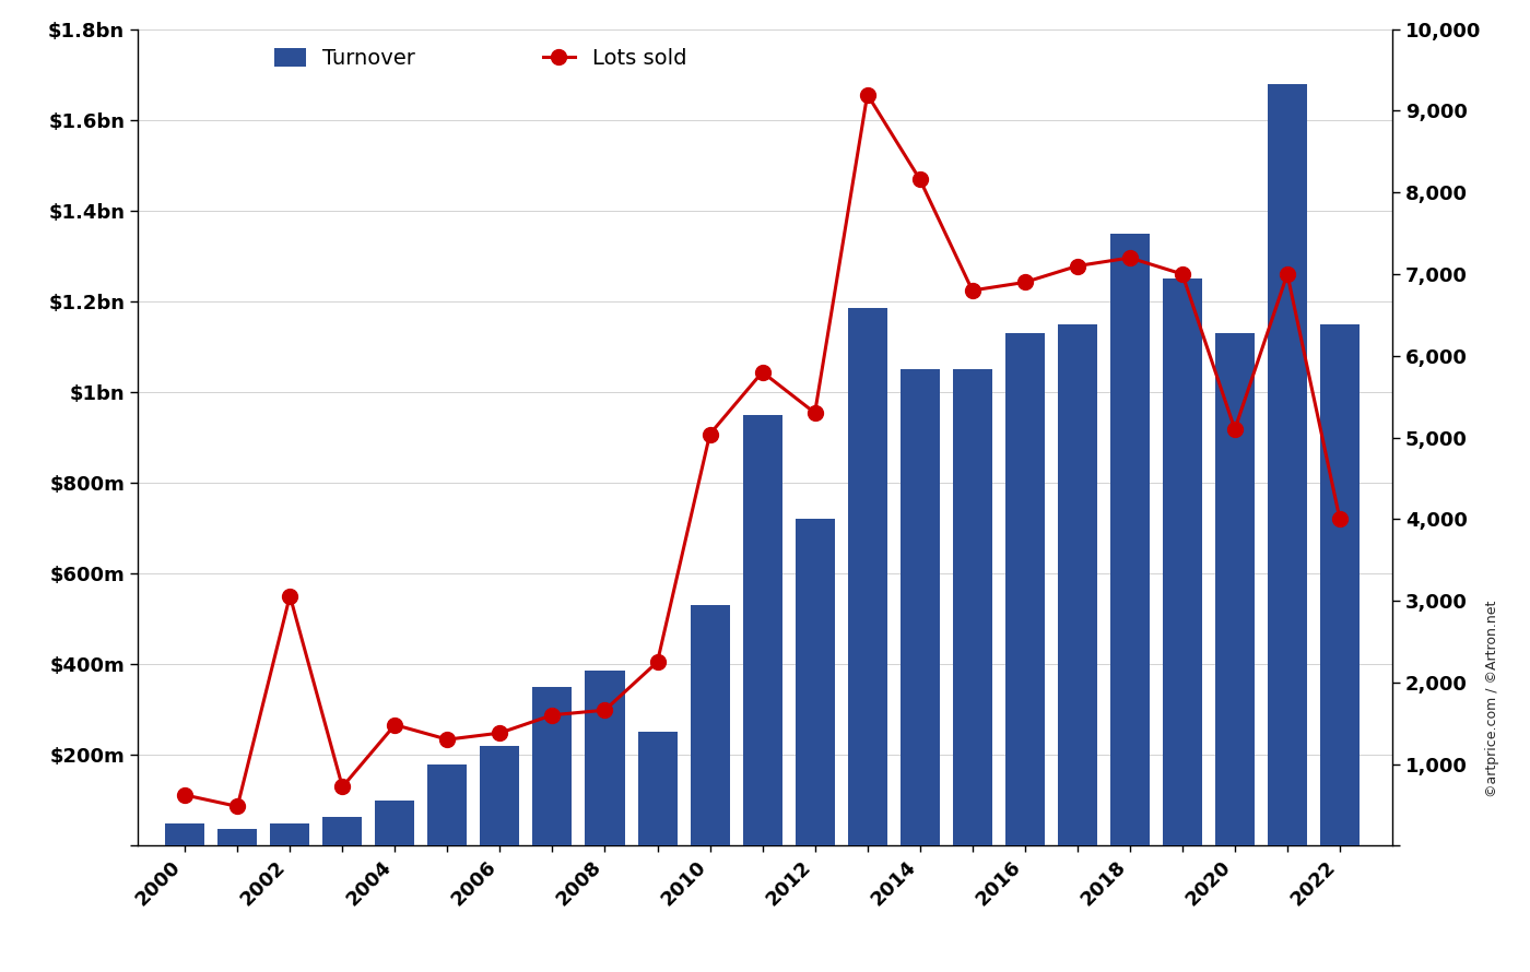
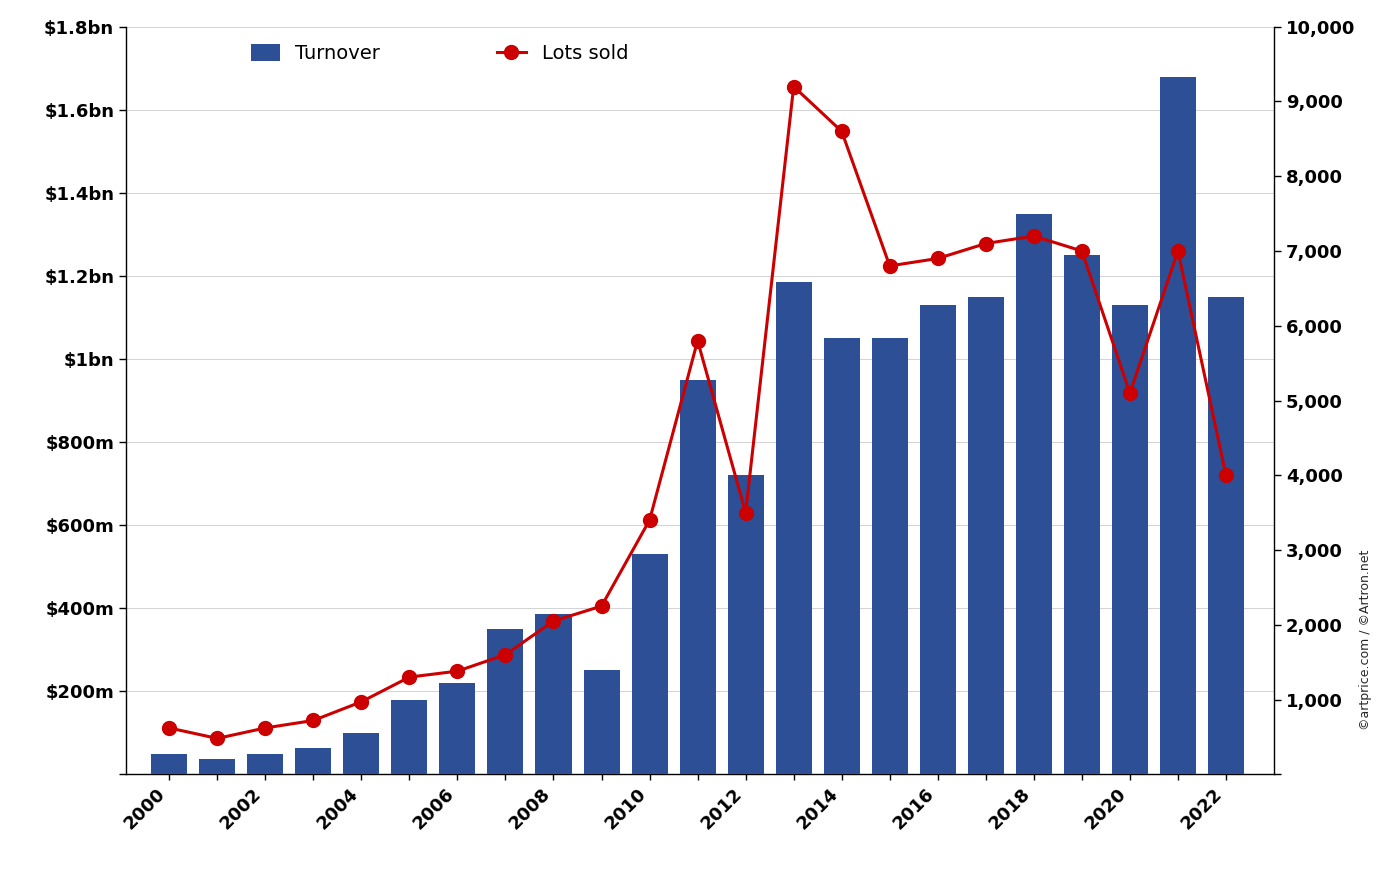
Lots sold/2002: 3,060 -> 620
Lots sold/2004: 1,480 -> 970
Lots sold/2008: 1,660 -> 2,050
Lots sold/2010: 5,040 -> 3,400
Lots sold/2012: 5,300 -> 3,500
Lots sold/2014: 8,160 -> 8,600
